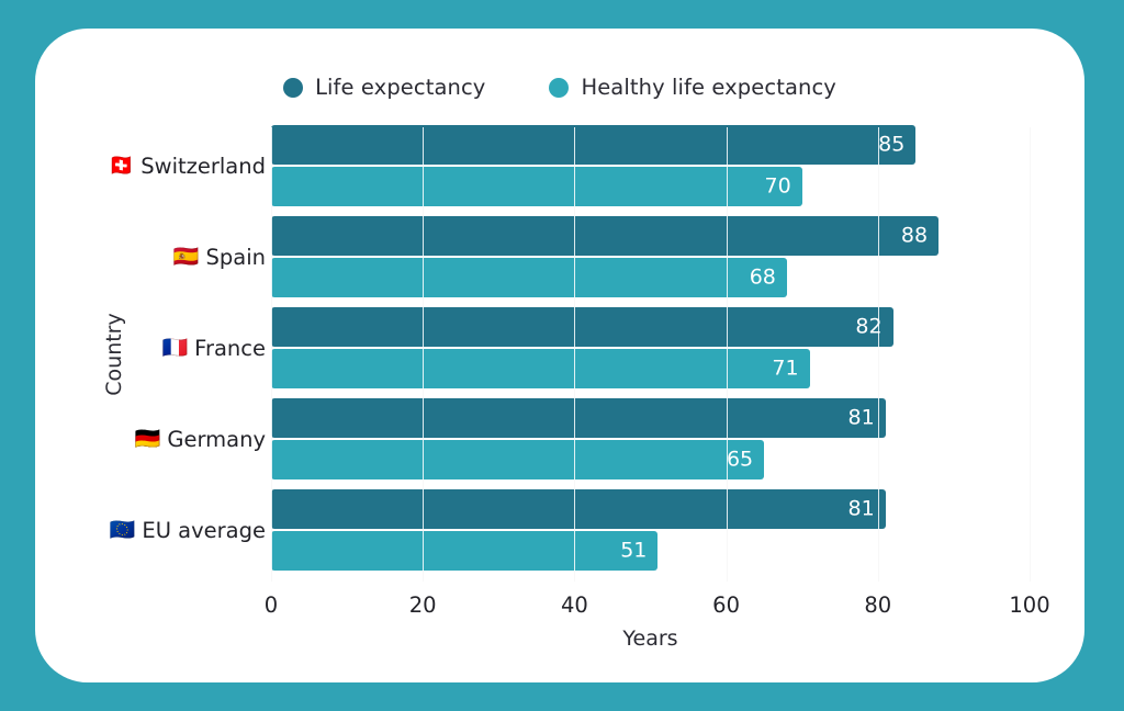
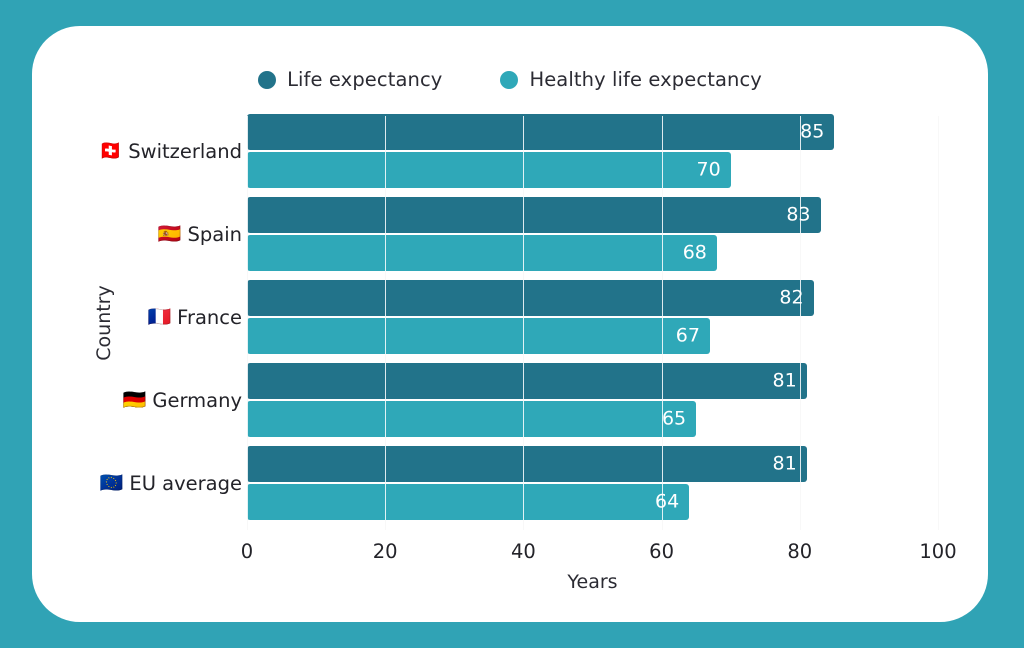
Life expectancy/Spain: 88 -> 83
Healthy life expectancy/France: 71 -> 67
Healthy life expectancy/EU average: 51 -> 64
